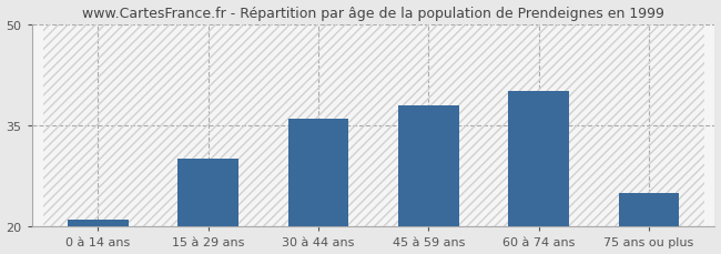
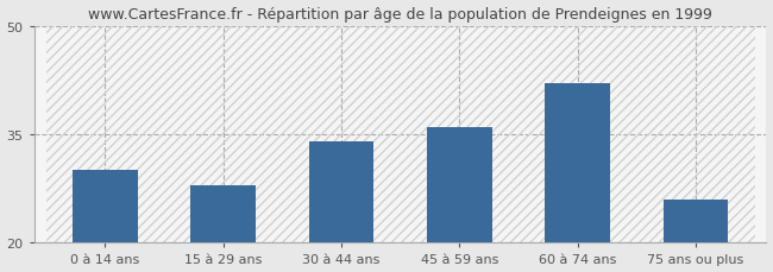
0 à 14 ans: 21 -> 30
15 à 29 ans: 30 -> 28
30 à 44 ans: 36 -> 34
45 à 59 ans: 38 -> 36
60 à 74 ans: 40 -> 42
75 ans ou plus: 25 -> 26
